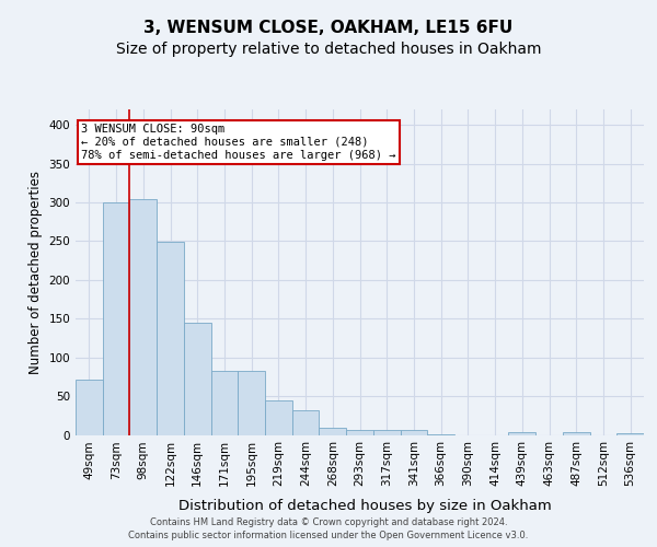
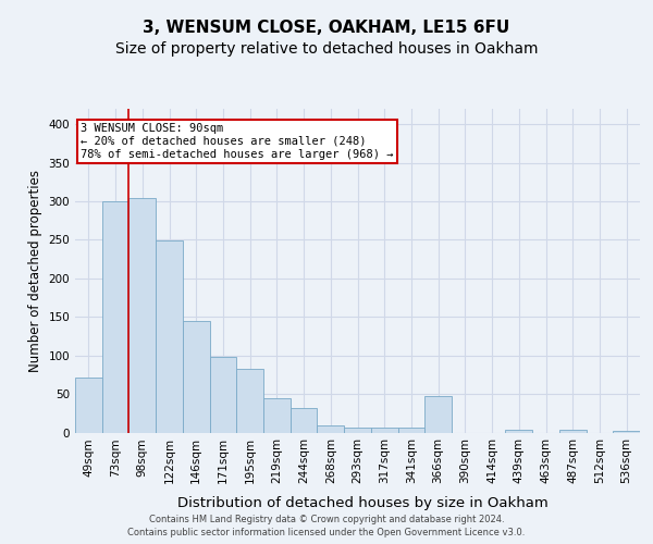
171sqm: 83 -> 98
366sqm: 1 -> 48
